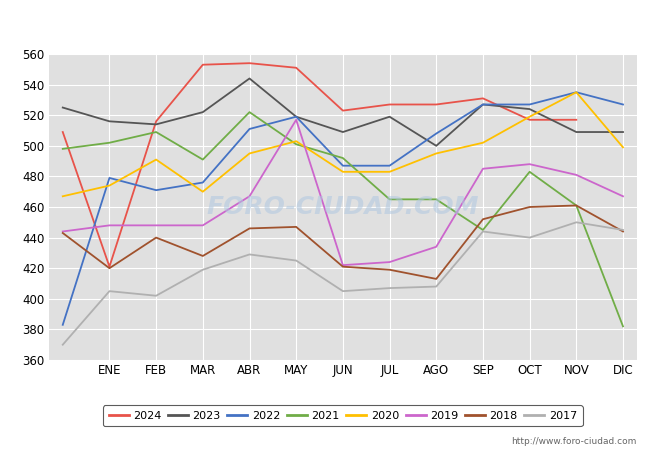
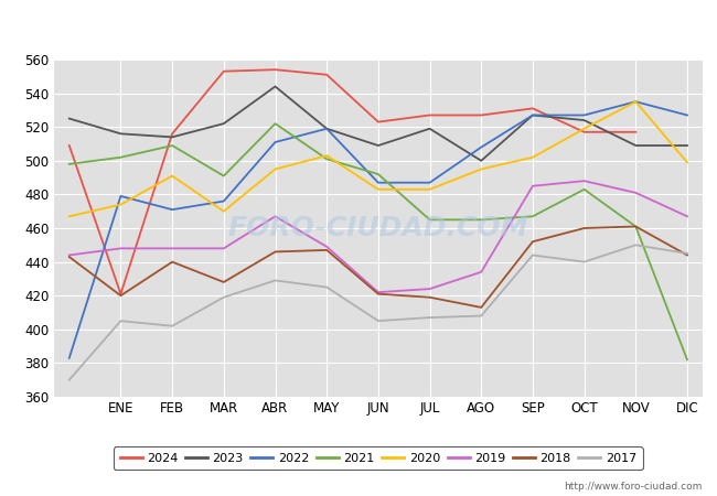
2019/MAY: 517 -> 449
2021/SEP: 445 -> 467
